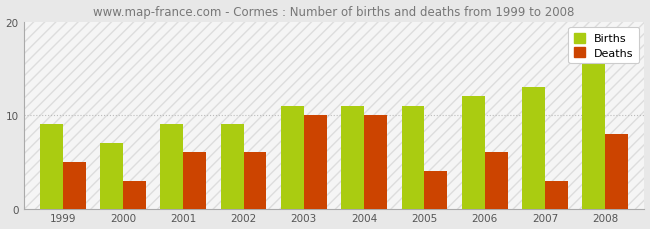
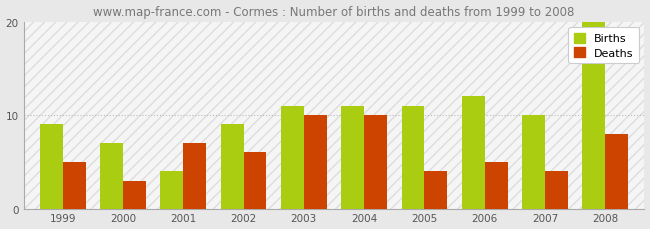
Births/2001: 9 -> 4
Deaths/2001: 6 -> 7
Deaths/2006: 6 -> 5
Births/2007: 13 -> 10
Deaths/2007: 3 -> 4
Births/2008: 19 -> 20
